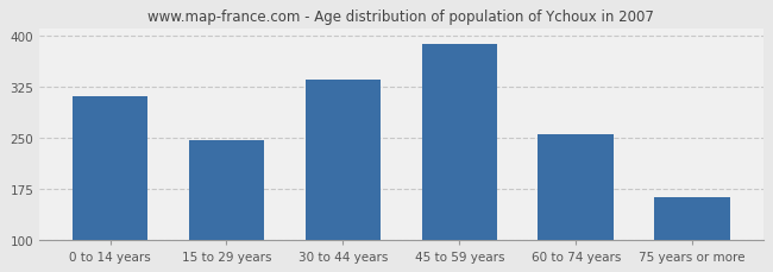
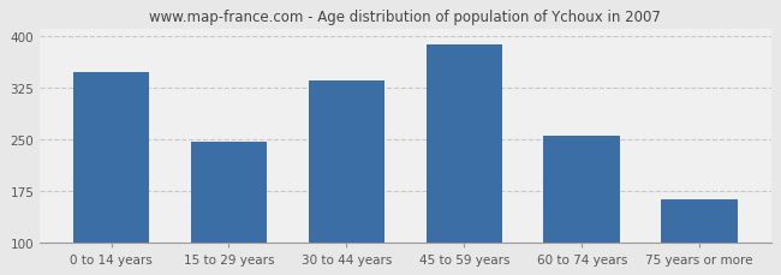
0 to 14 years: 310 -> 348
